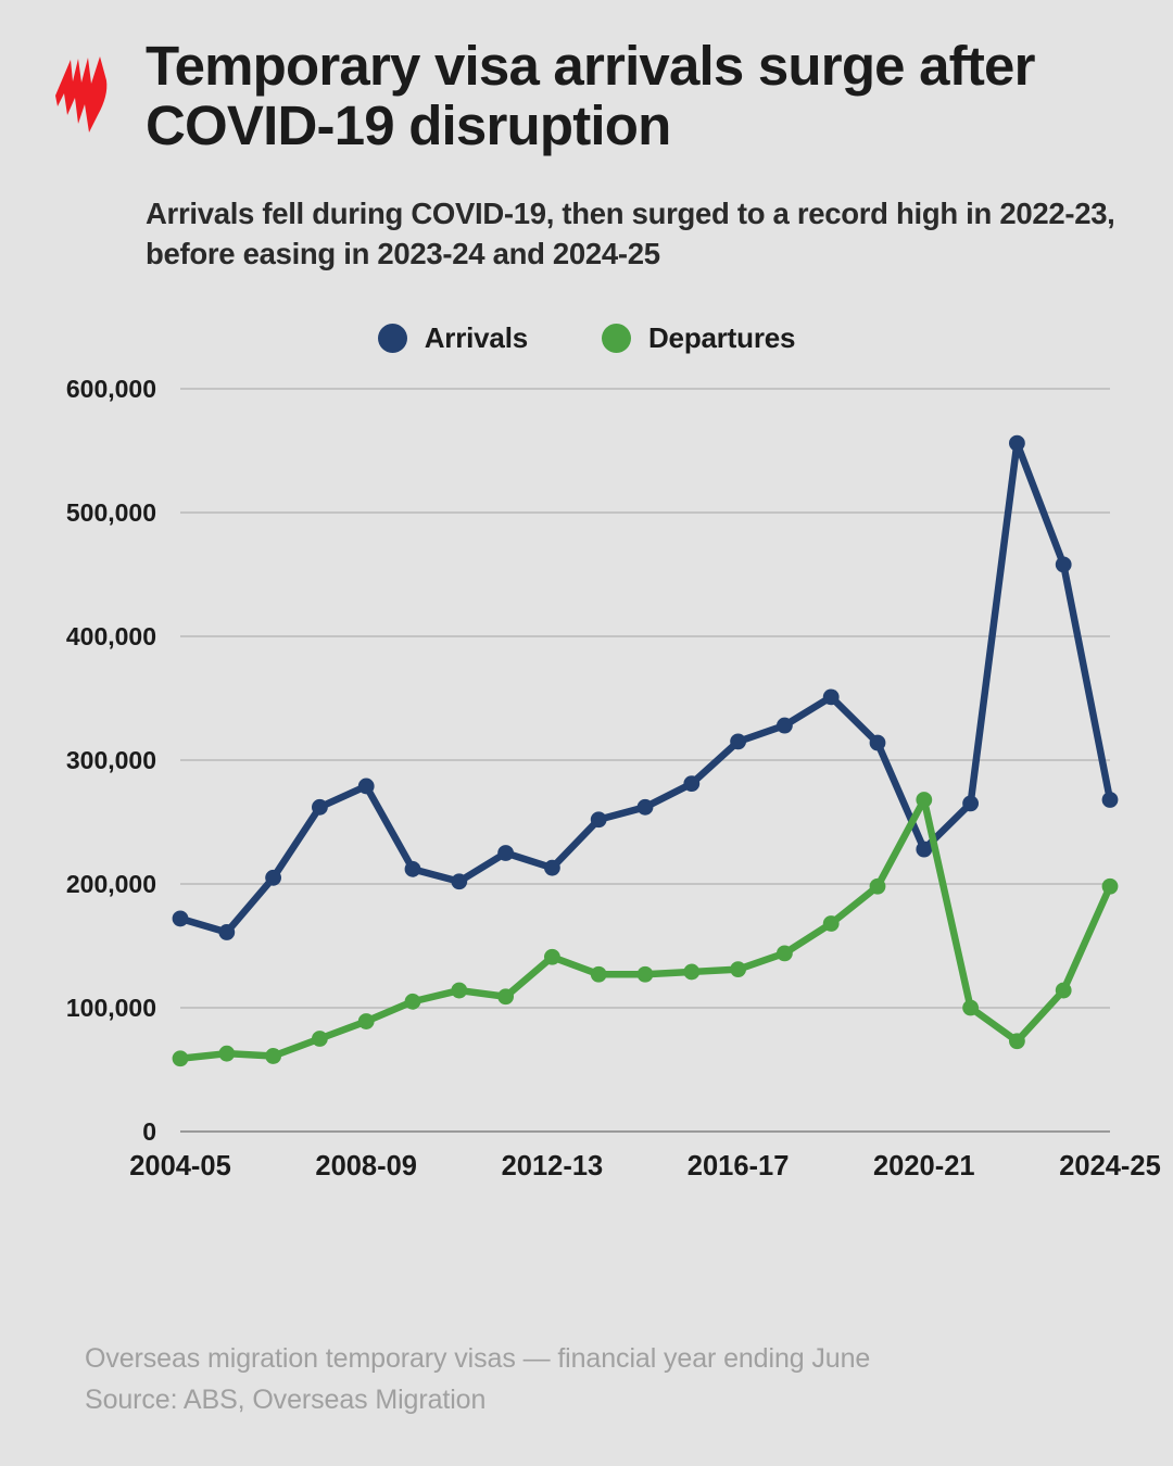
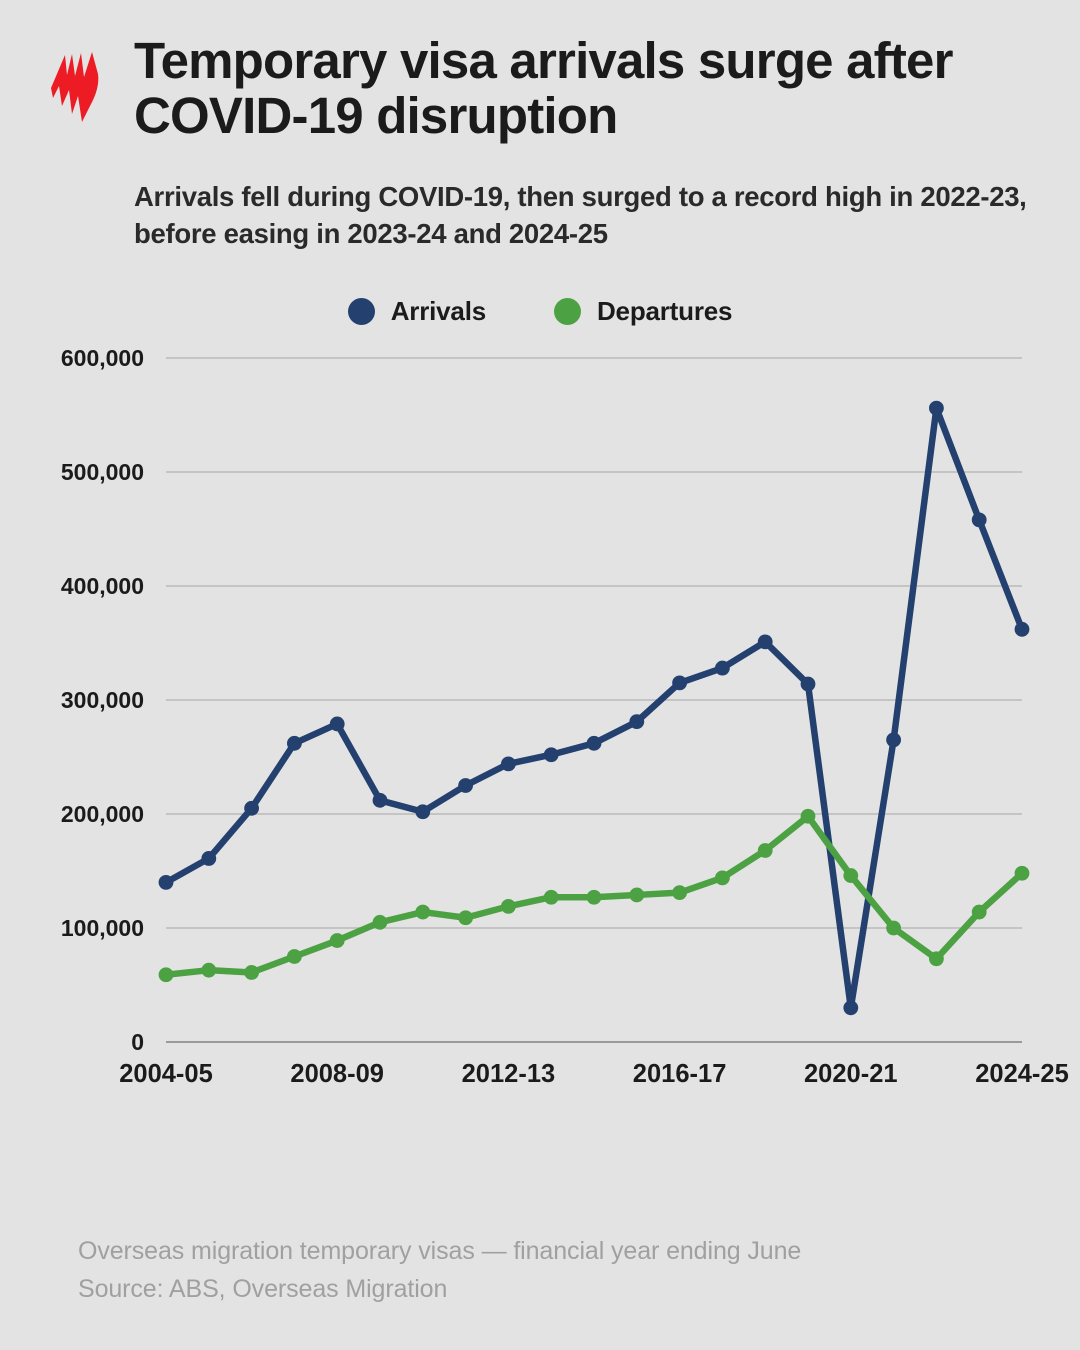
Arrivals/2004-05: 172000 -> 140000
Arrivals/2012-13: 213000 -> 244000
Departures/2012-13: 141000 -> 119000
Arrivals/2020-21: 228000 -> 30000
Departures/2020-21: 268000 -> 146000
Arrivals/2024-25: 268000 -> 362000
Departures/2024-25: 198000 -> 148000
